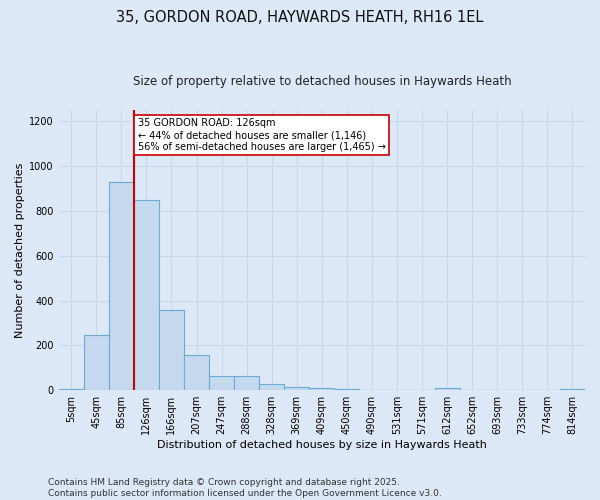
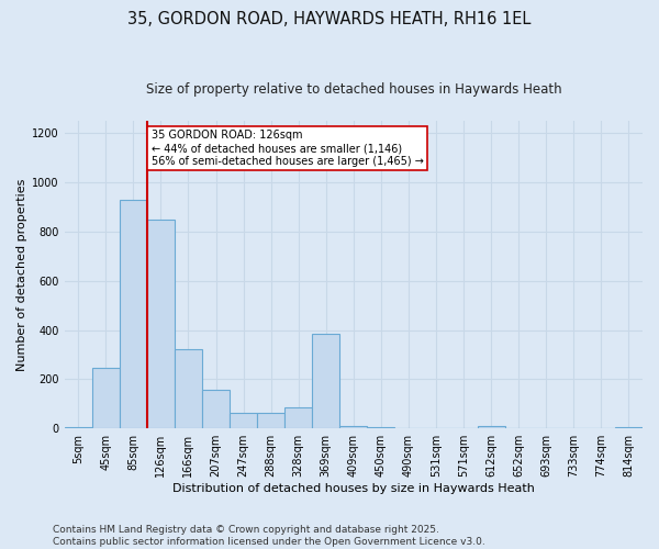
166sqm: 358 -> 320
328sqm: 28 -> 85
369sqm: 14 -> 385
